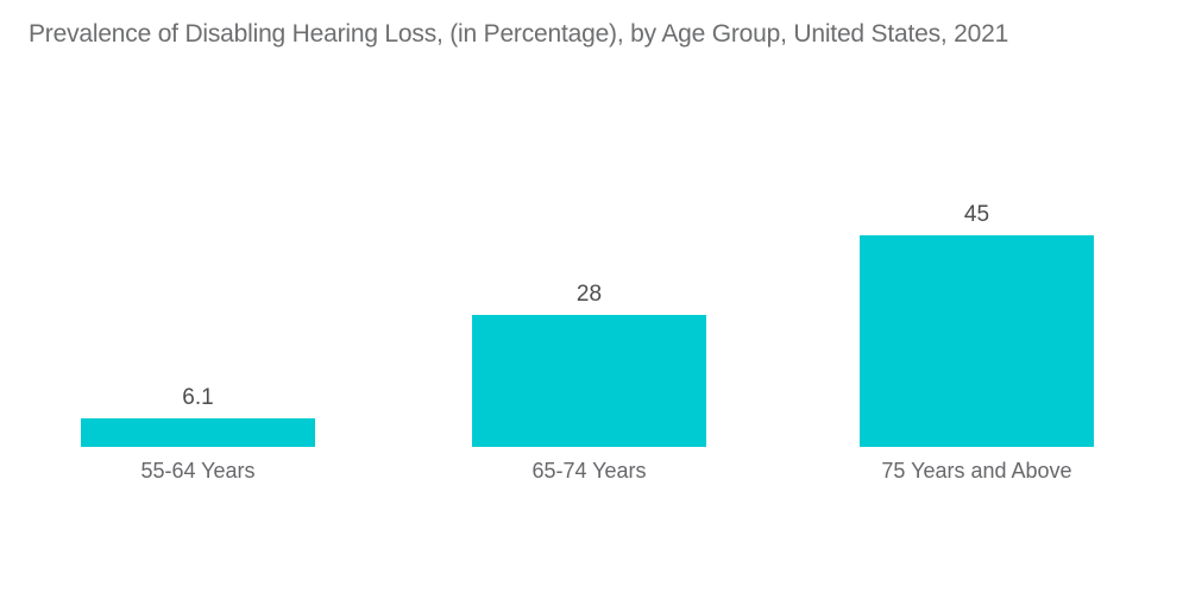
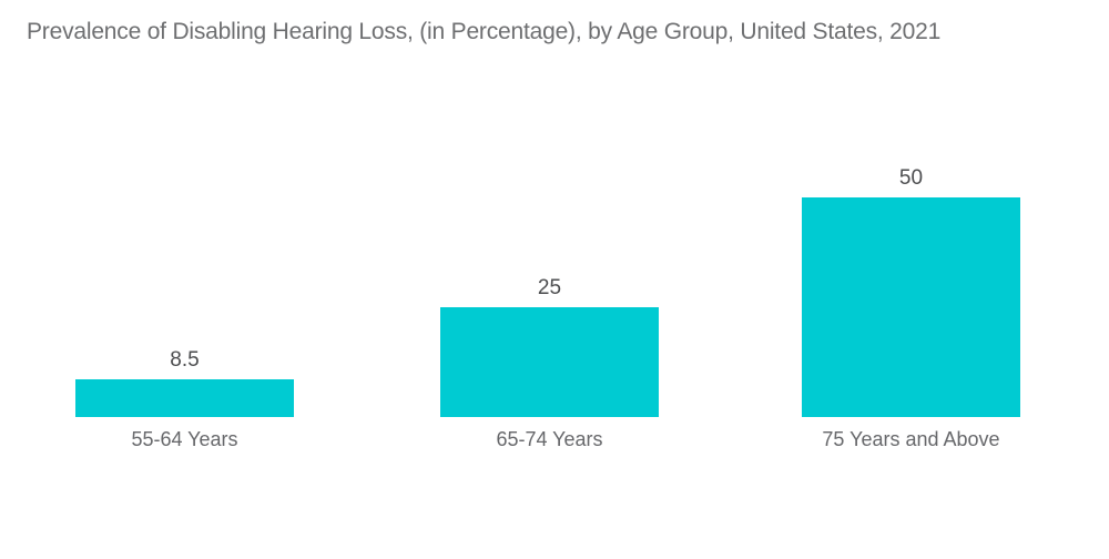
55-64 Years: 6.1 -> 8.5
65-74 Years: 28 -> 25
75 Years and Above: 45 -> 50
